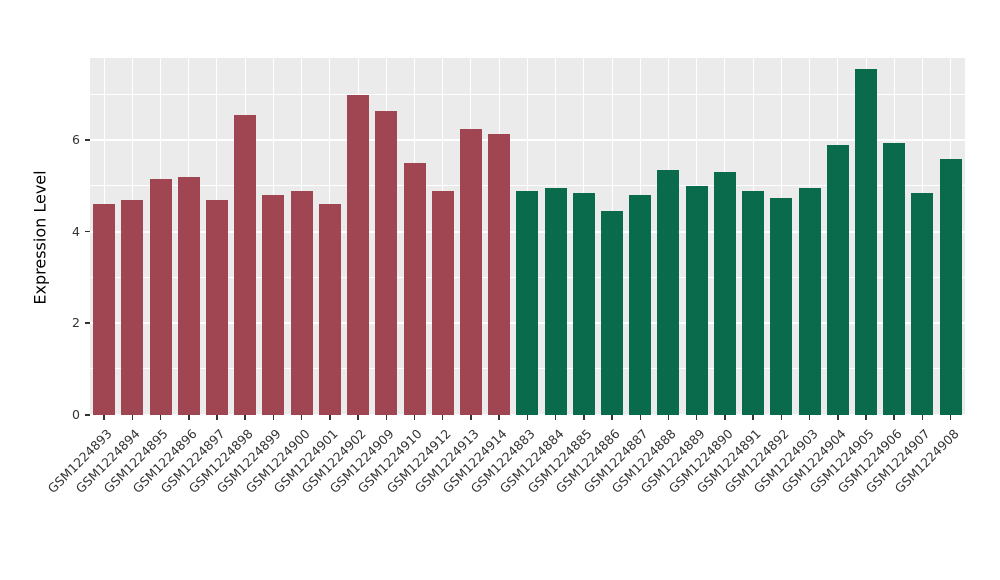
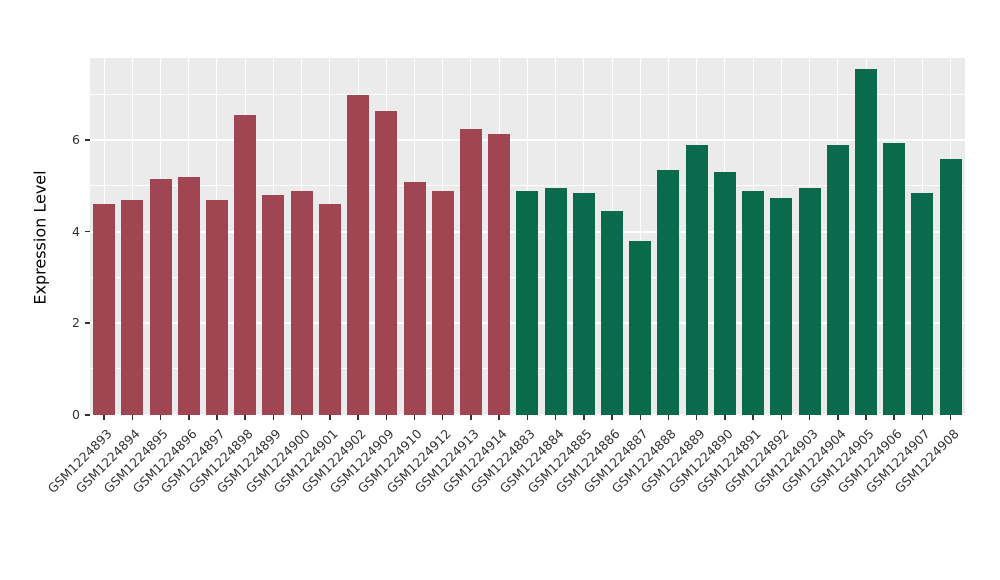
GSM1224910: 5.5 -> 5.1
GSM1224887: 4.8 -> 3.8
GSM1224889: 5.0 -> 5.9
